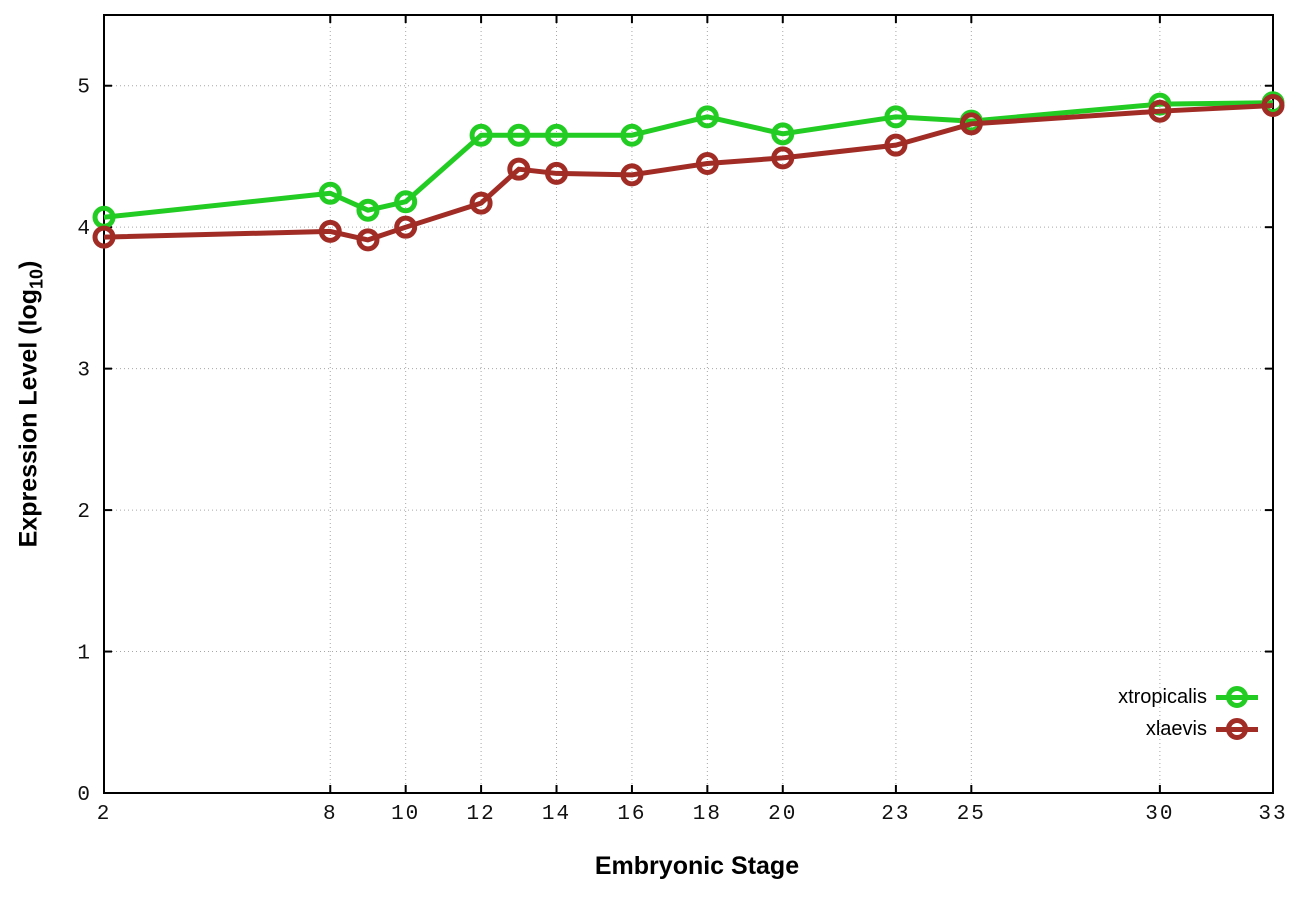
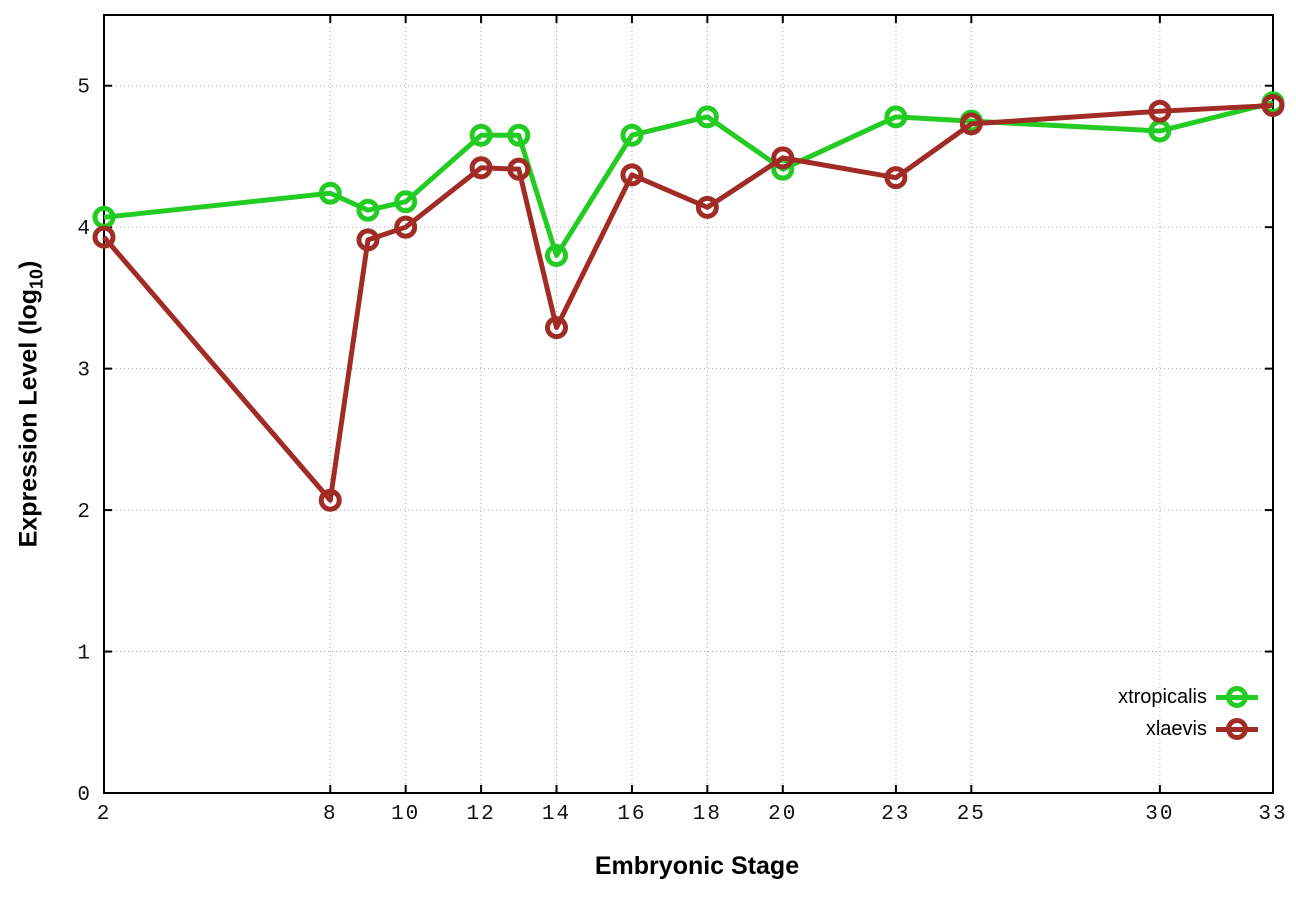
xlaevis/8: 3.97 -> 2.07
xlaevis/12: 4.17 -> 4.42
xtropicalis/14: 4.65 -> 3.80
xlaevis/14: 4.38 -> 3.29
xlaevis/18: 4.45 -> 4.14
xtropicalis/20: 4.66 -> 4.41
xlaevis/23: 4.58 -> 4.35
xtropicalis/30: 4.87 -> 4.68
